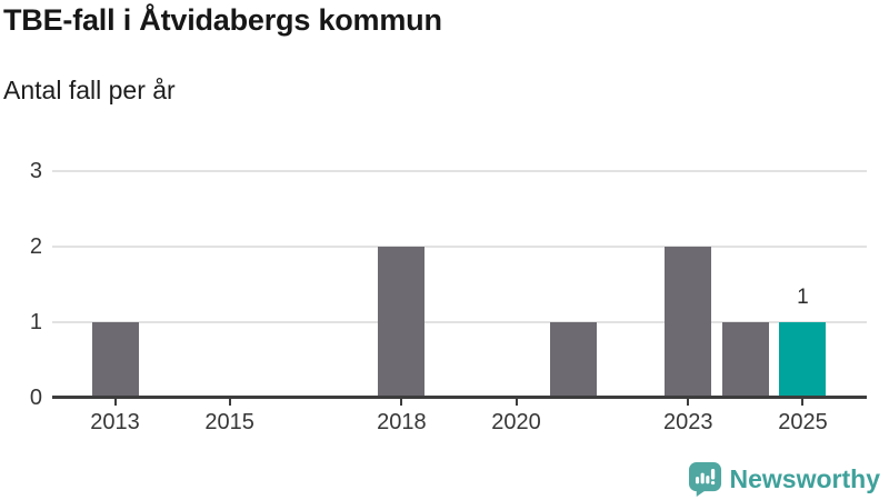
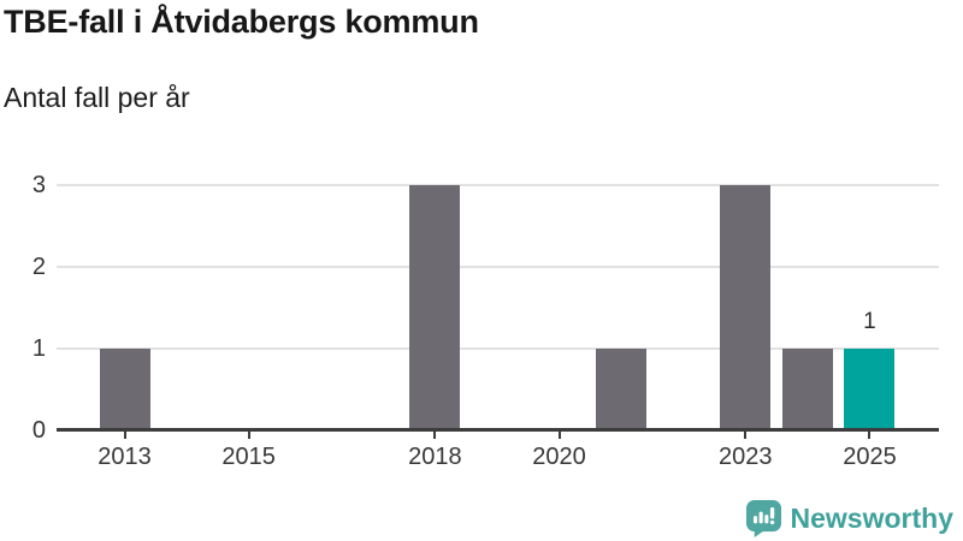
2018: 2 -> 3
2023: 2 -> 3
